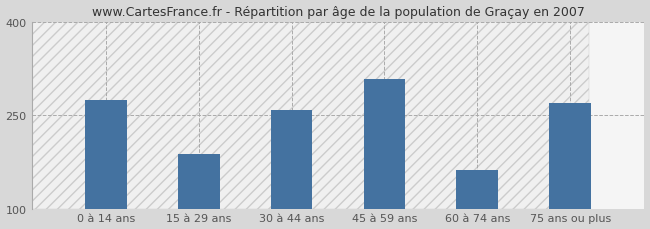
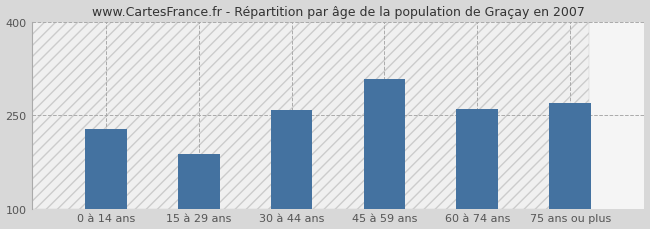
0 à 14 ans: 274 -> 228
60 à 74 ans: 162 -> 260
